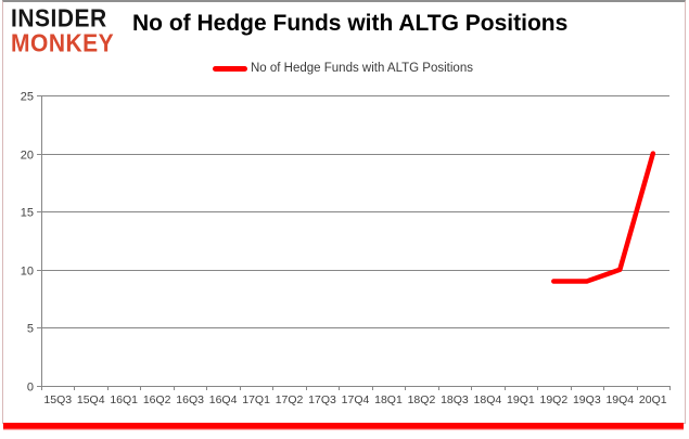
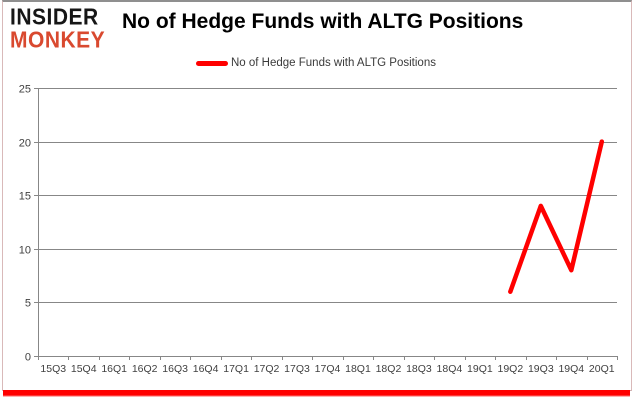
19Q2: 9 -> 6
19Q3: 9 -> 14
19Q4: 10 -> 8
